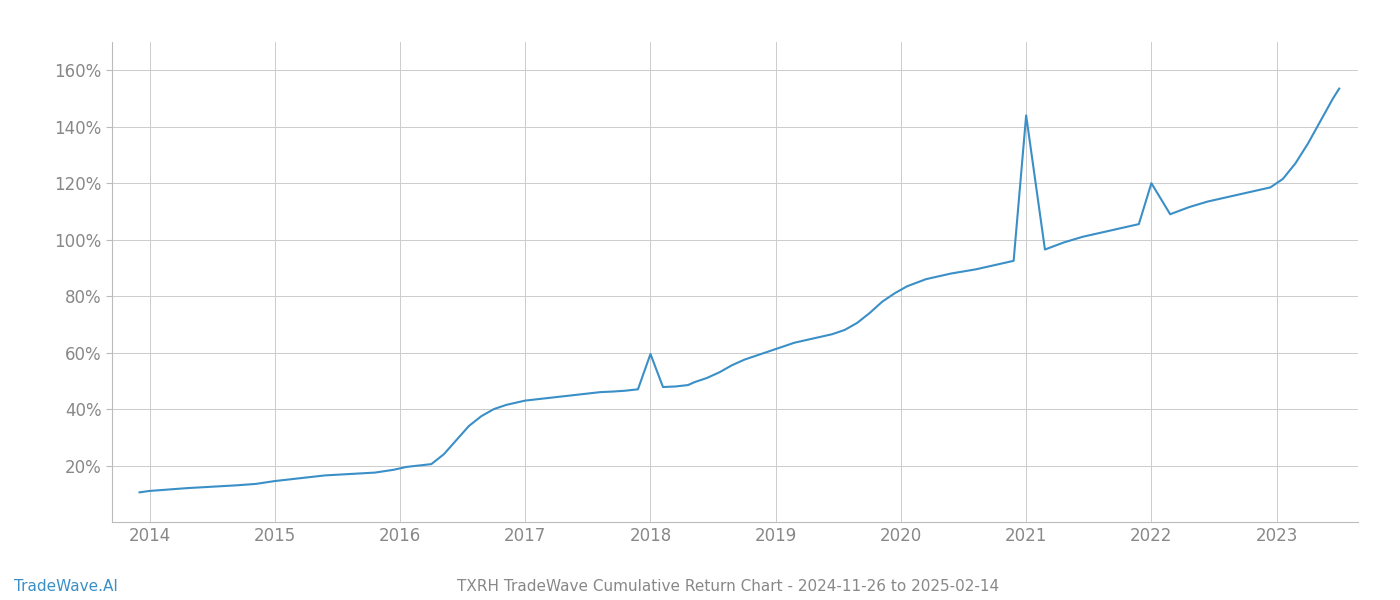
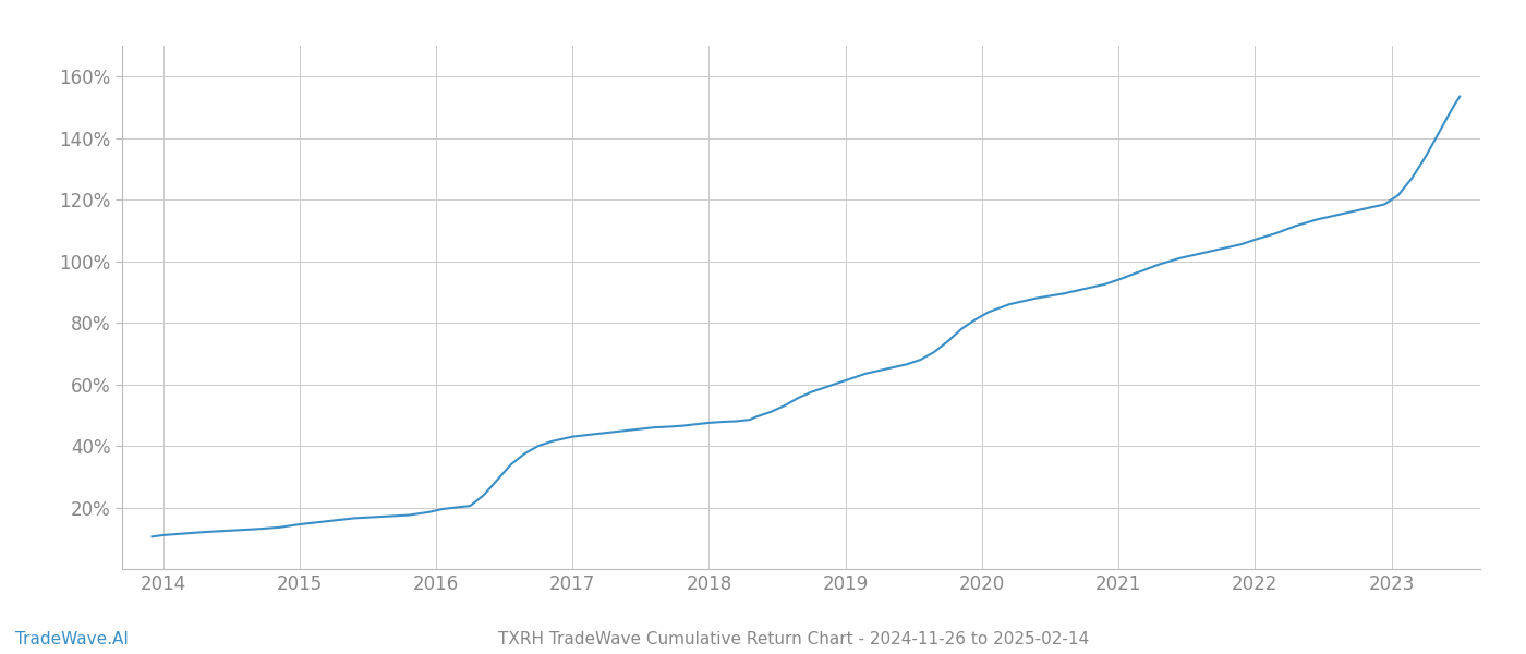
2018: 59.5% -> 47.5%
2021: 144.0% -> 94.0%
2022: 120.0% -> 107.0%
